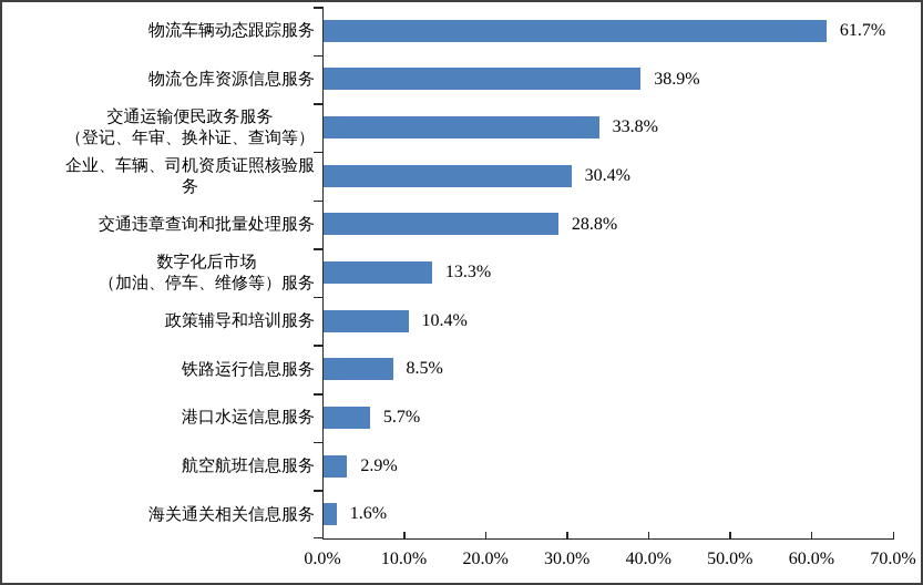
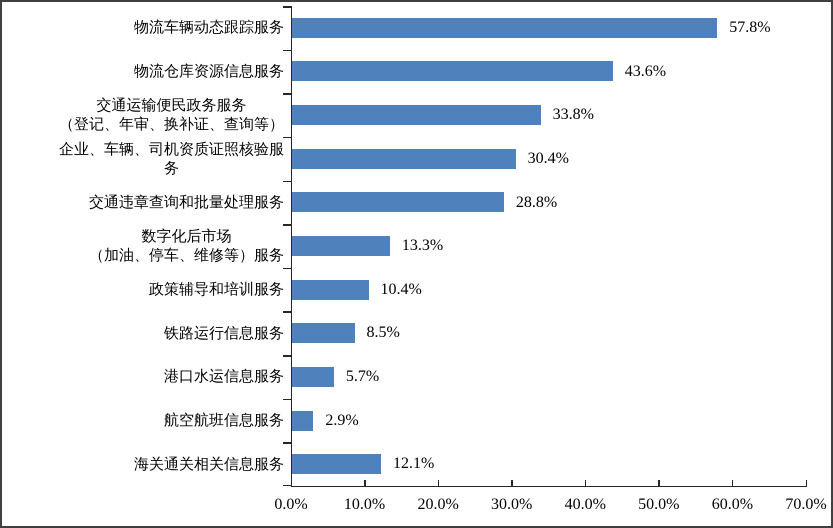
物流车辆动态跟踪服务: 61.7% -> 57.8%
物流仓库资源信息服务: 38.9% -> 43.6%
海关通关相关信息服务: 1.6% -> 12.1%
